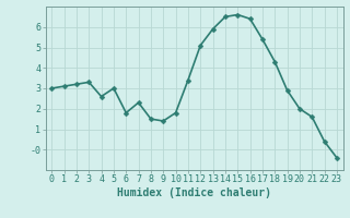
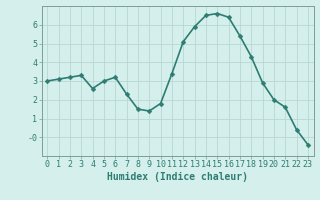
6: 1.8 -> 3.2
